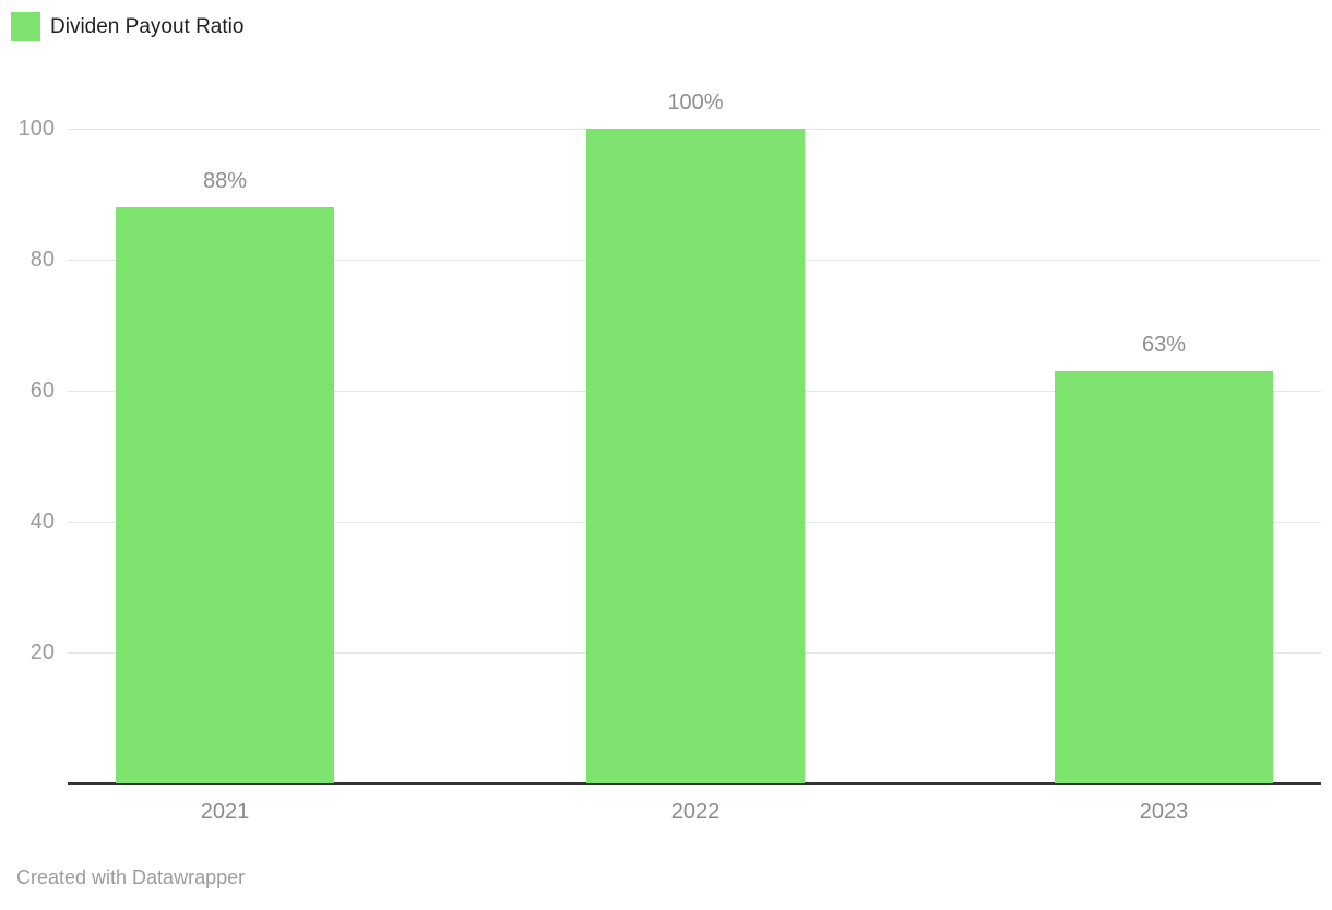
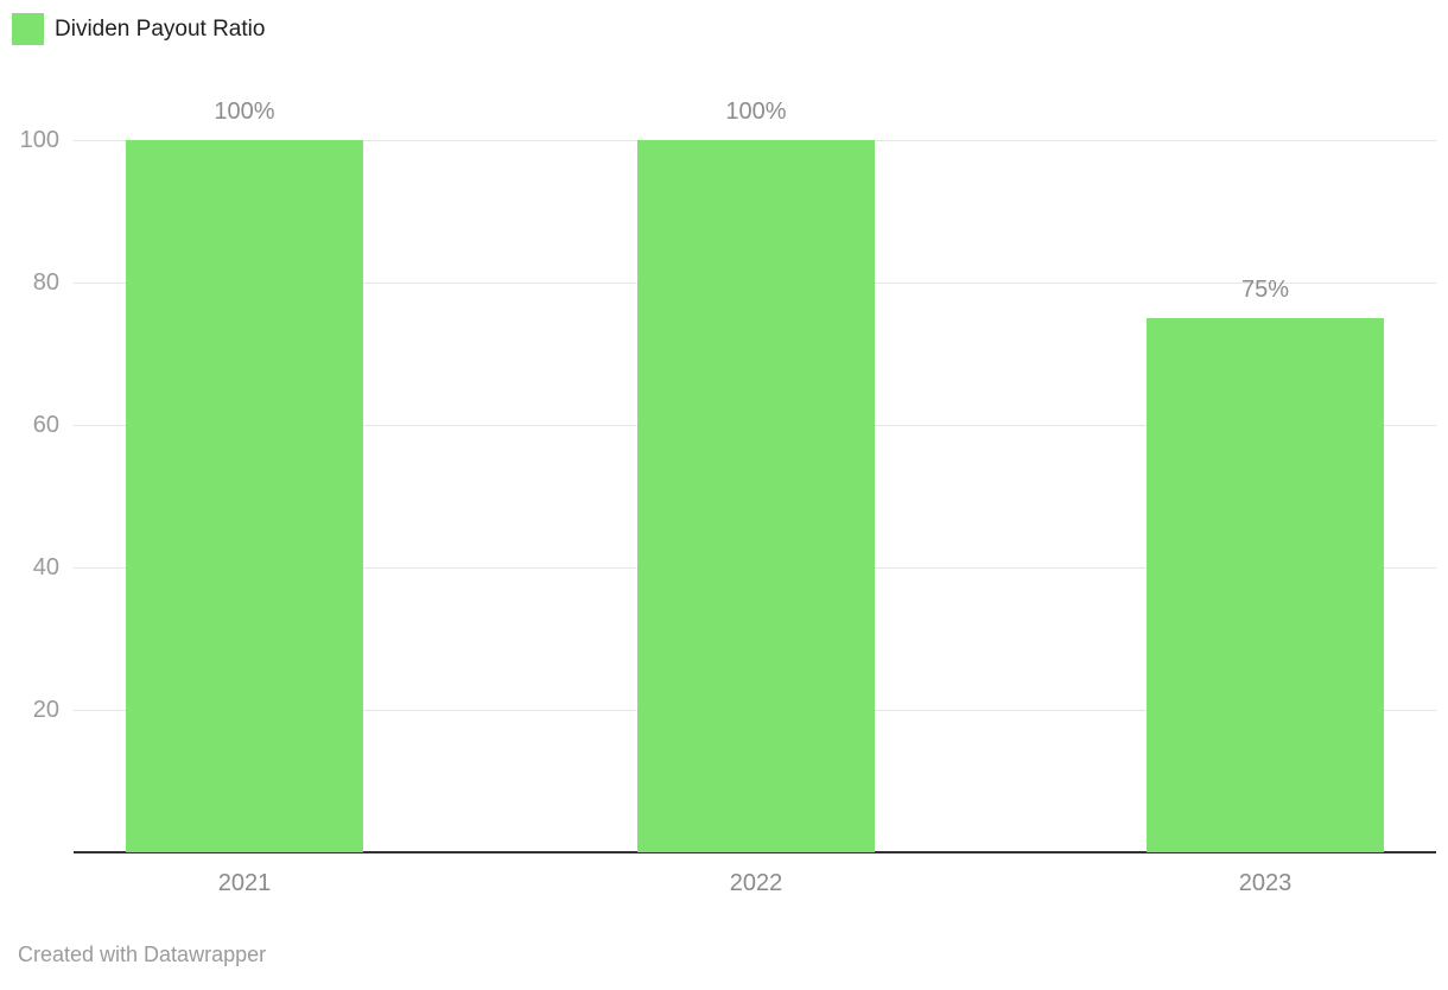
2021: 88% -> 100%
2023: 63% -> 75%
